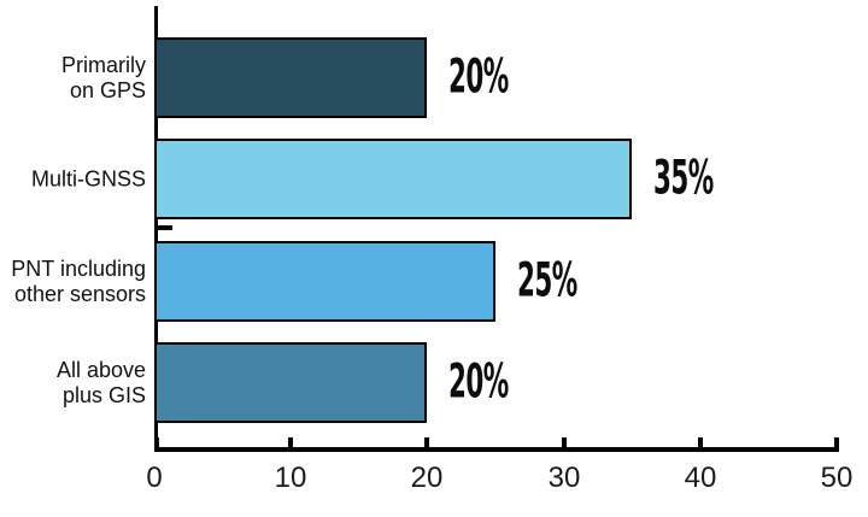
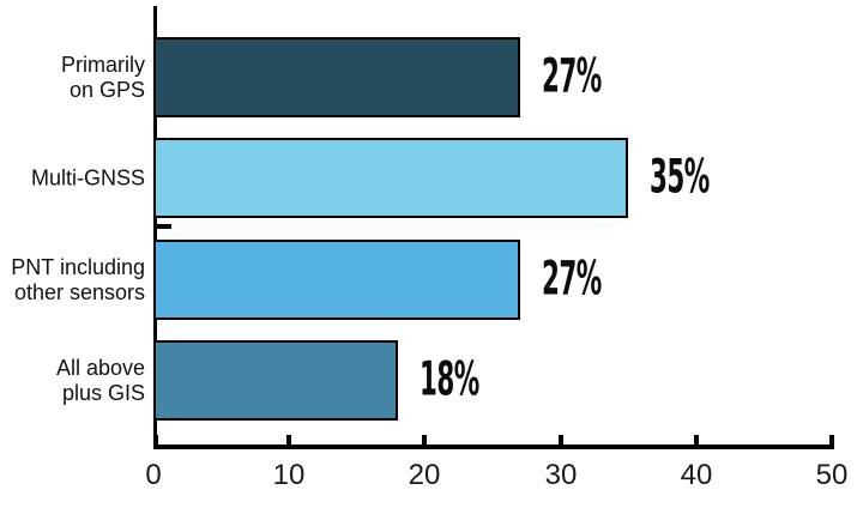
Primarily on GPS: 20% -> 27%
PNT including other sensors: 25% -> 27%
All above plus GIS: 20% -> 18%
